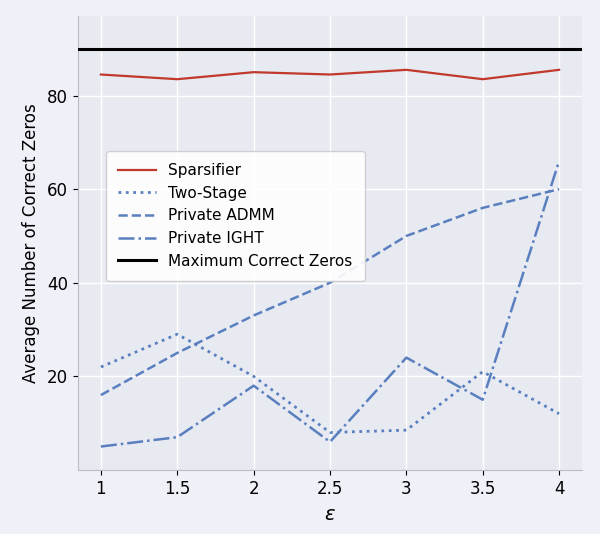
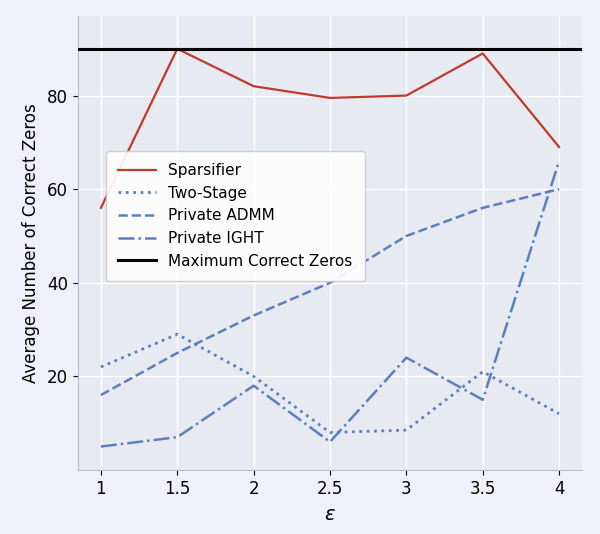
Sparsifier/1: 84.5 -> 56.0
Sparsifier/1.5: 83.5 -> 90.0
Sparsifier/2: 85.0 -> 82.0
Sparsifier/2.5: 84.5 -> 79.5
Sparsifier/3: 85.5 -> 80.0
Sparsifier/3.5: 83.5 -> 89.0
Sparsifier/4: 85.5 -> 69.0
